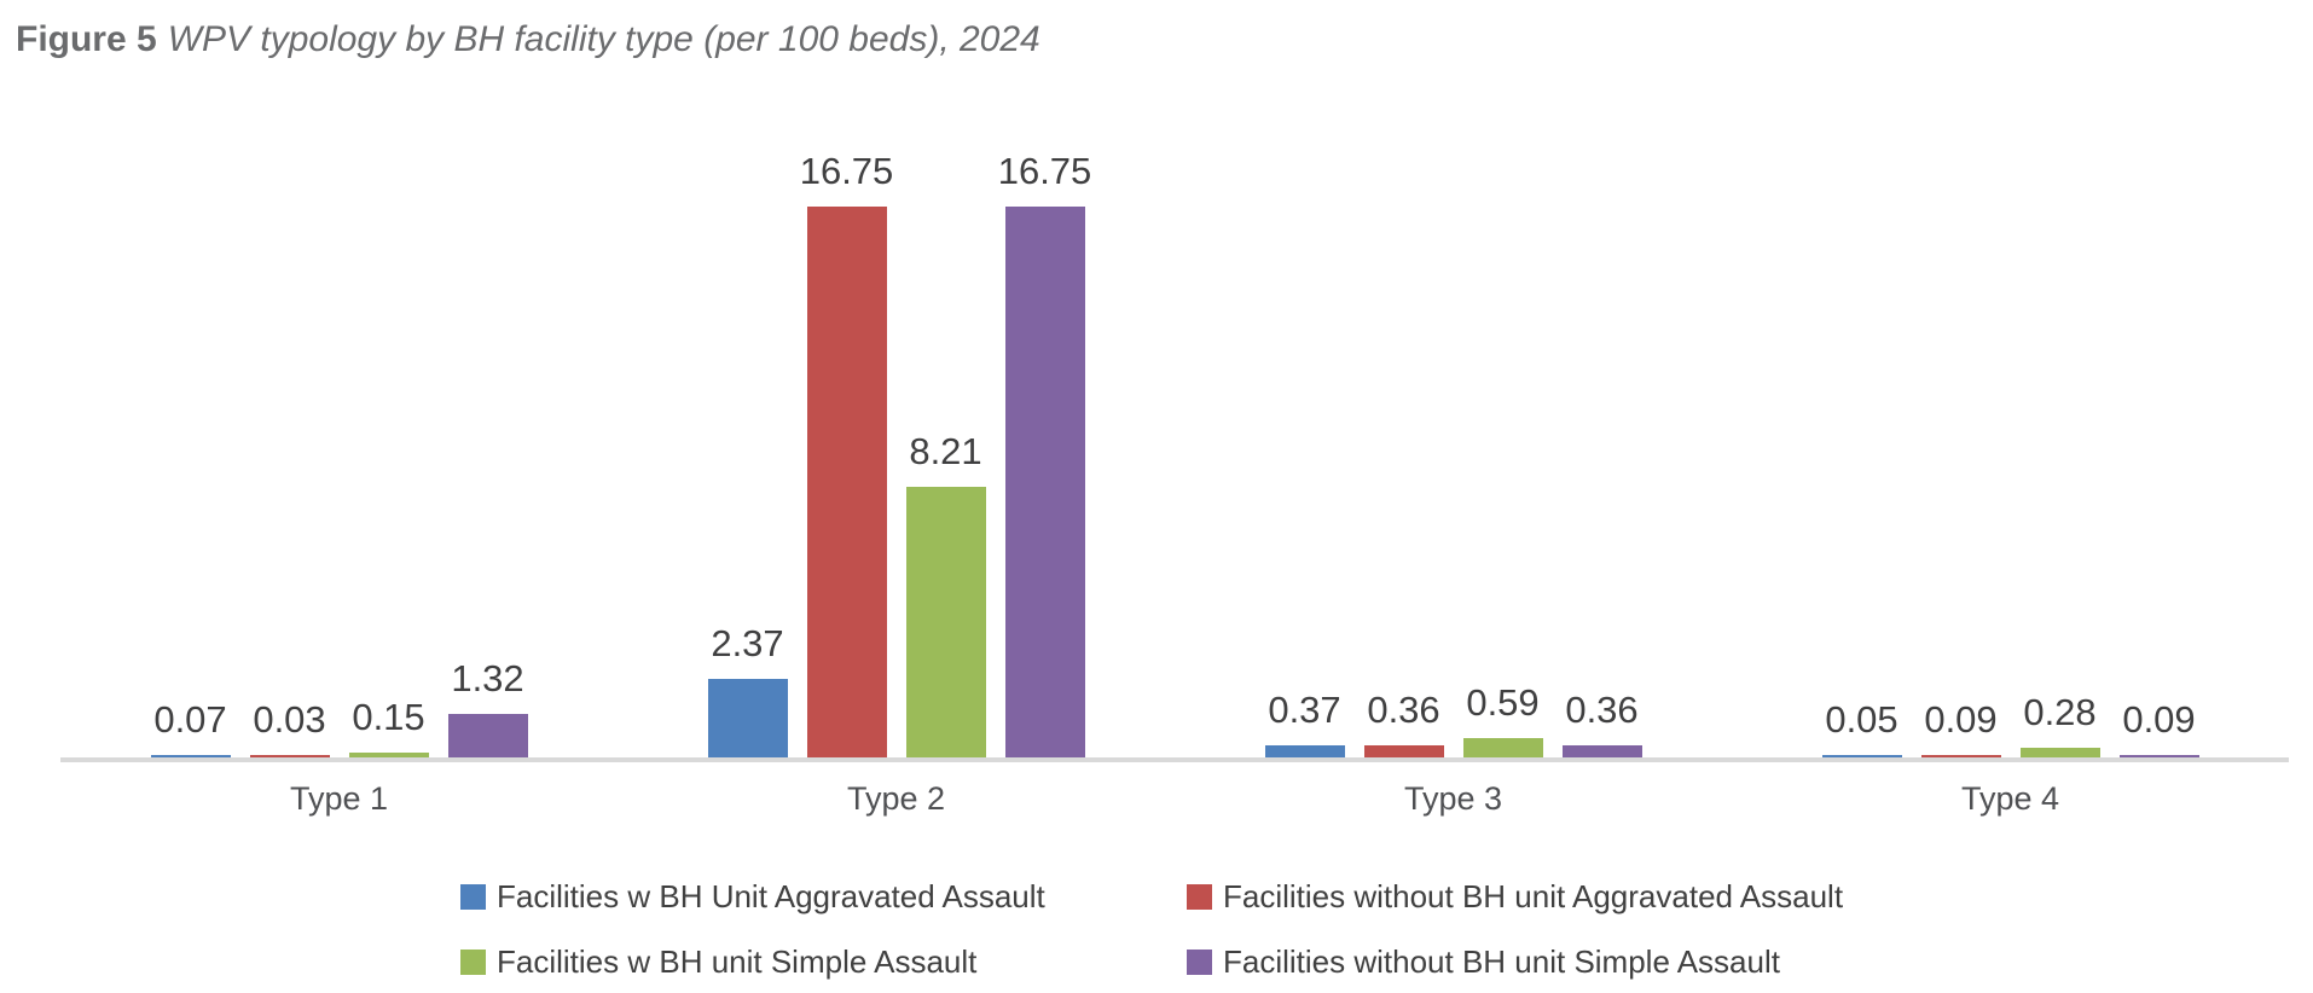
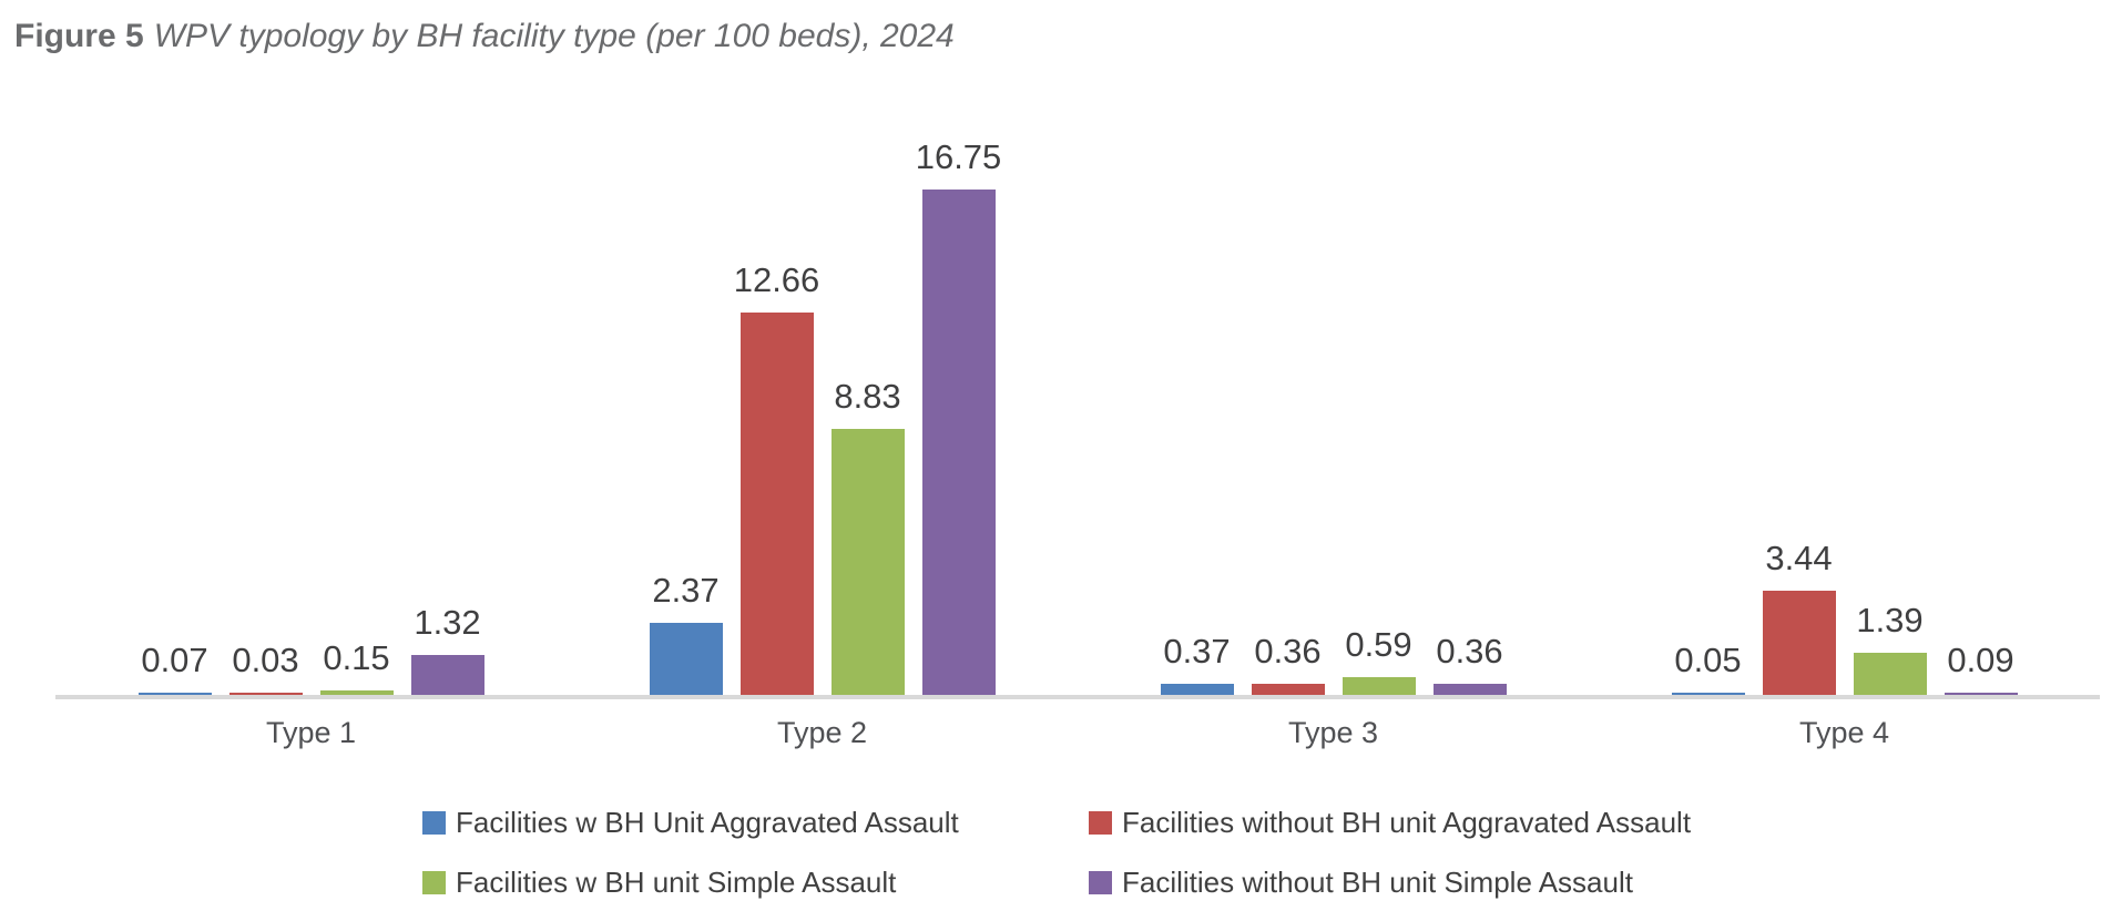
Facilities without BH unit Aggravated Assault/Type 2: 16.75 -> 12.66
Facilities w BH unit Simple Assault/Type 2: 8.21 -> 8.83
Facilities without BH unit Aggravated Assault/Type 4: 0.09 -> 3.44
Facilities w BH unit Simple Assault/Type 4: 0.28 -> 1.39
